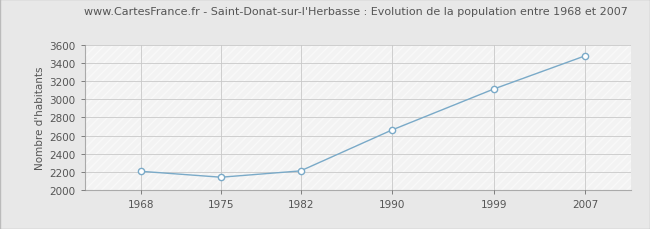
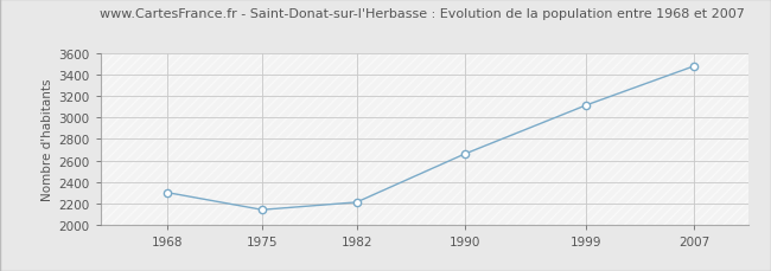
1968: 2200 -> 2300
